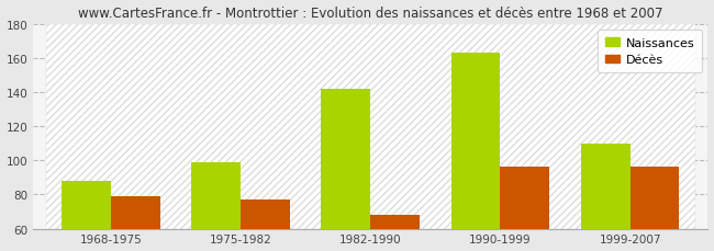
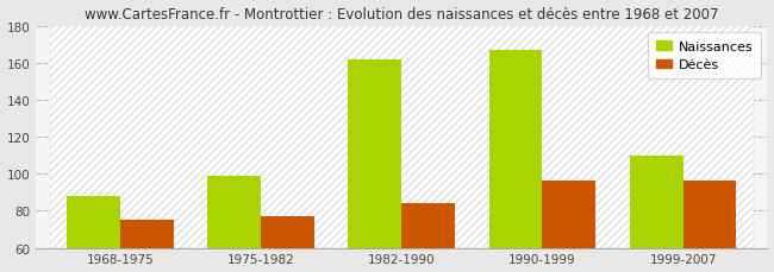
Décès/1968-1975: 79 -> 75
Naissances/1982-1990: 142 -> 162
Décès/1982-1990: 68 -> 84
Naissances/1990-1999: 163 -> 167
